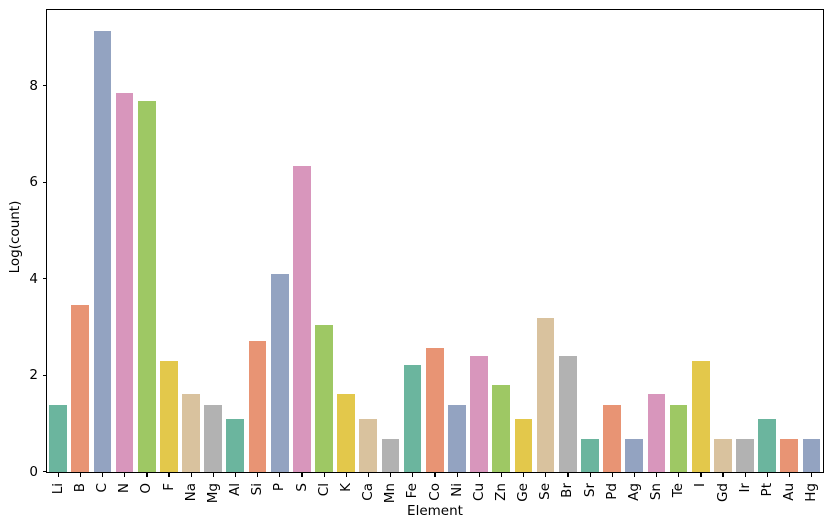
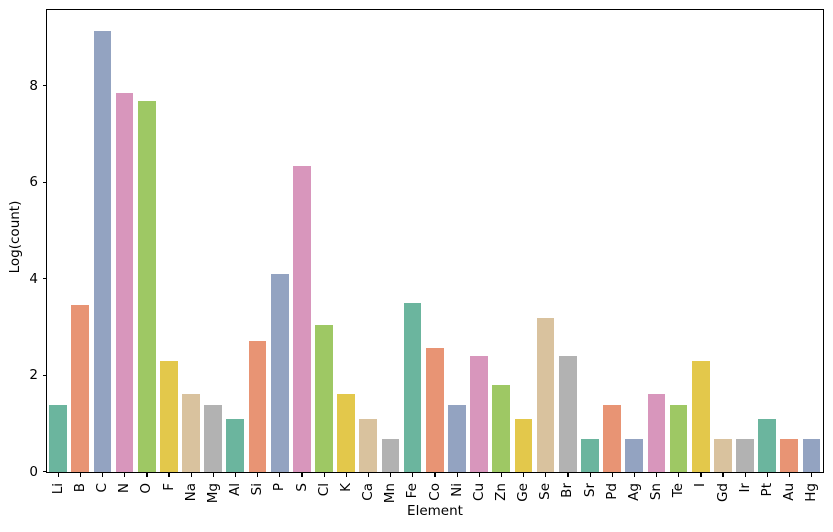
Fe: 2.2 -> 3.5
